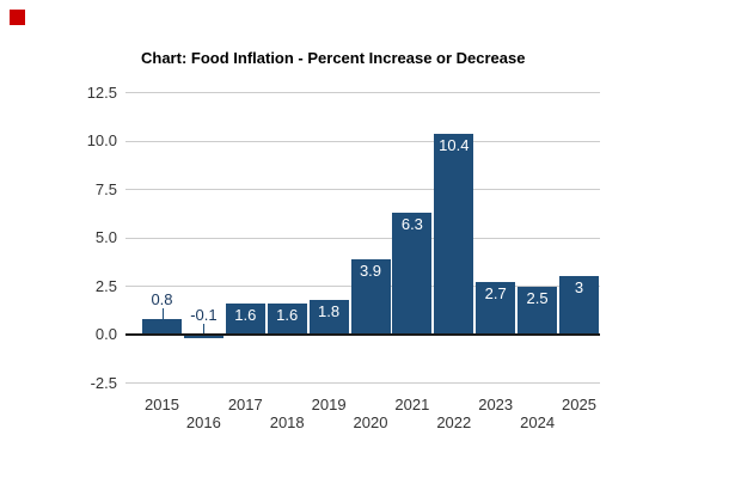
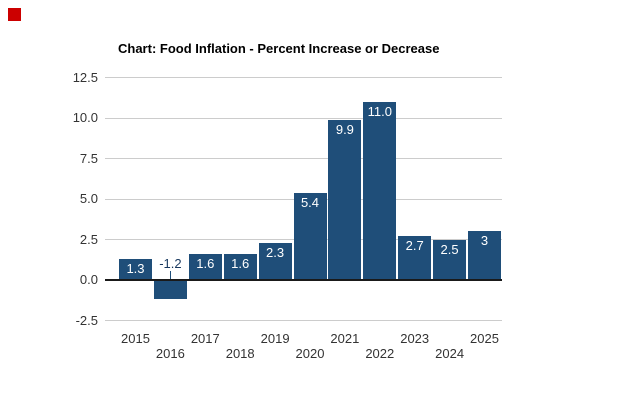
2015: 0.8 -> 1.3
2016: -0.1 -> -1.2
2019: 1.8 -> 2.3
2020: 3.9 -> 5.4
2021: 6.3 -> 9.9
2022: 10.4 -> 11.0
